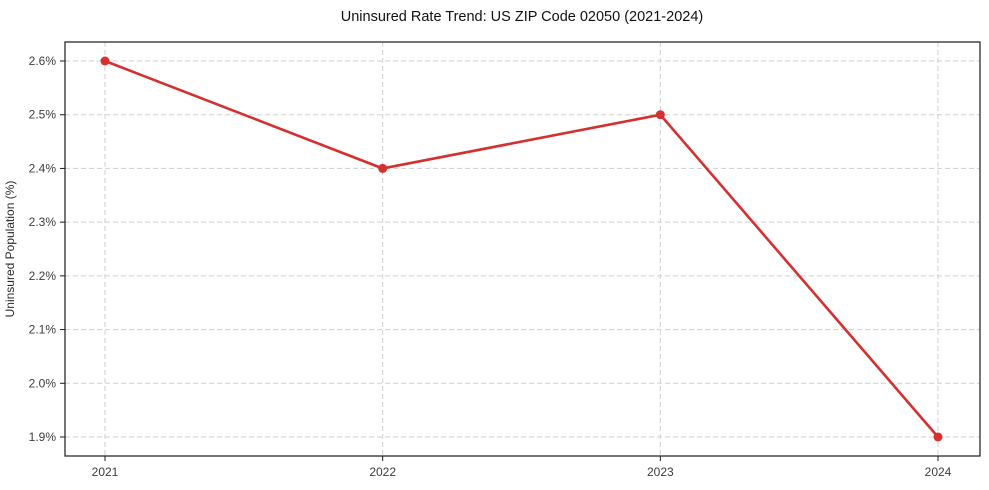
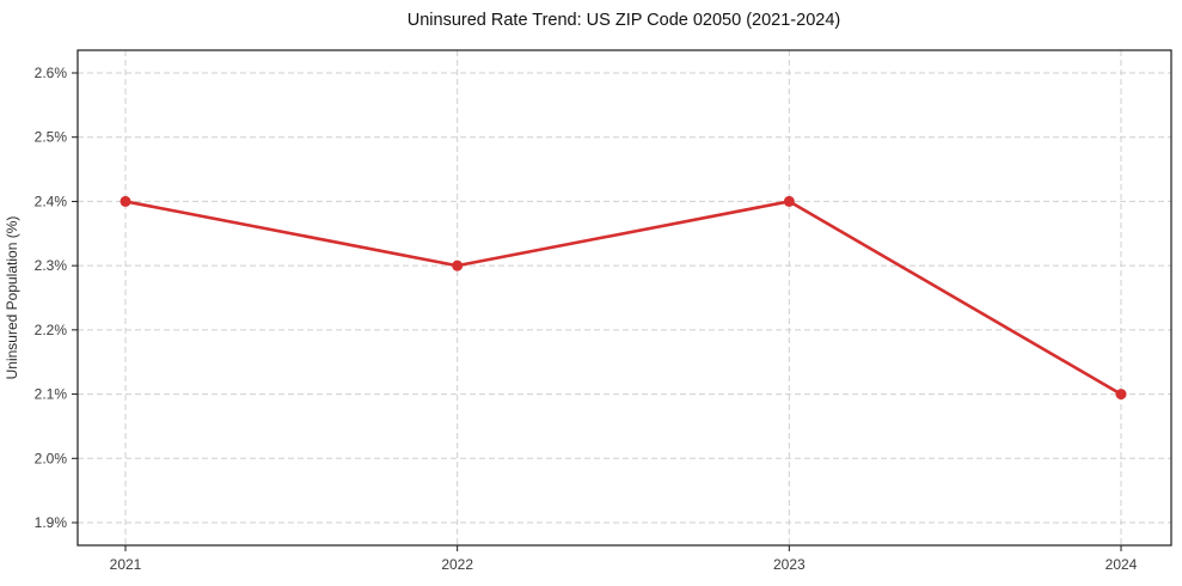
2021: 2.6% -> 2.4%
2022: 2.4% -> 2.3%
2023: 2.5% -> 2.4%
2024: 1.9% -> 2.1%
